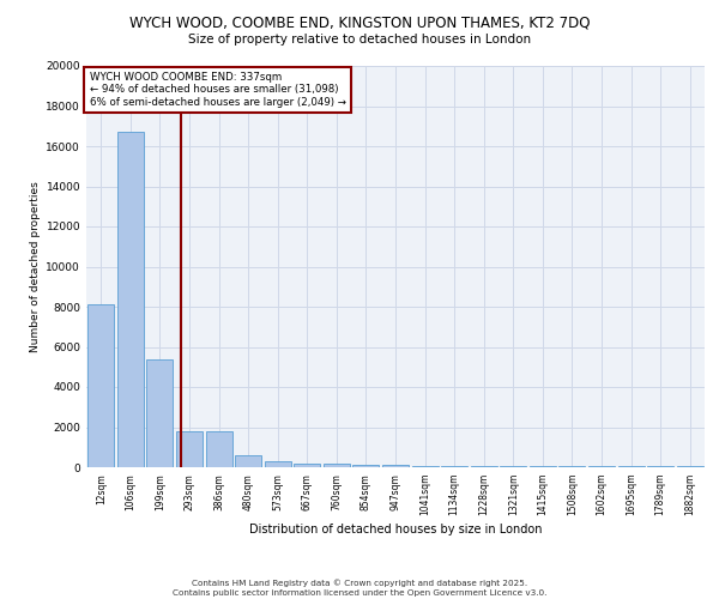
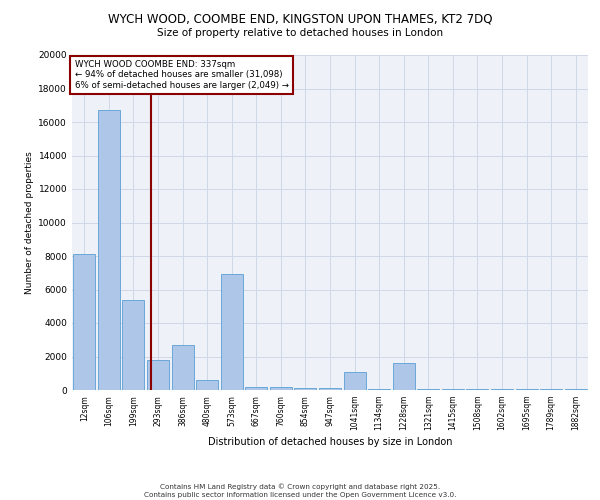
386sqm: 1800 -> 2700
573sqm: 300 -> 6900
1041sqm: 0 -> 1100
1228sqm: 0 -> 1600
